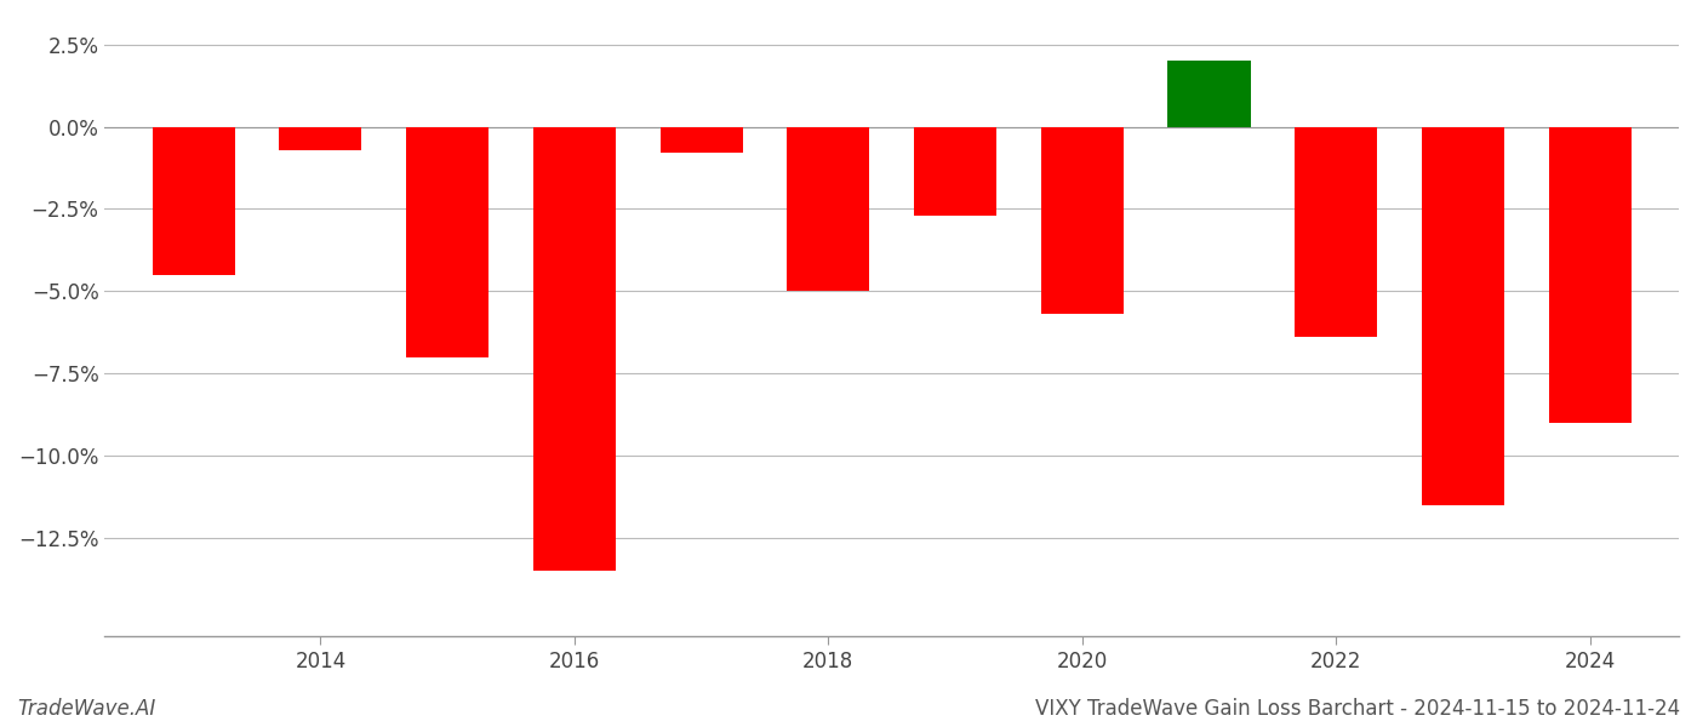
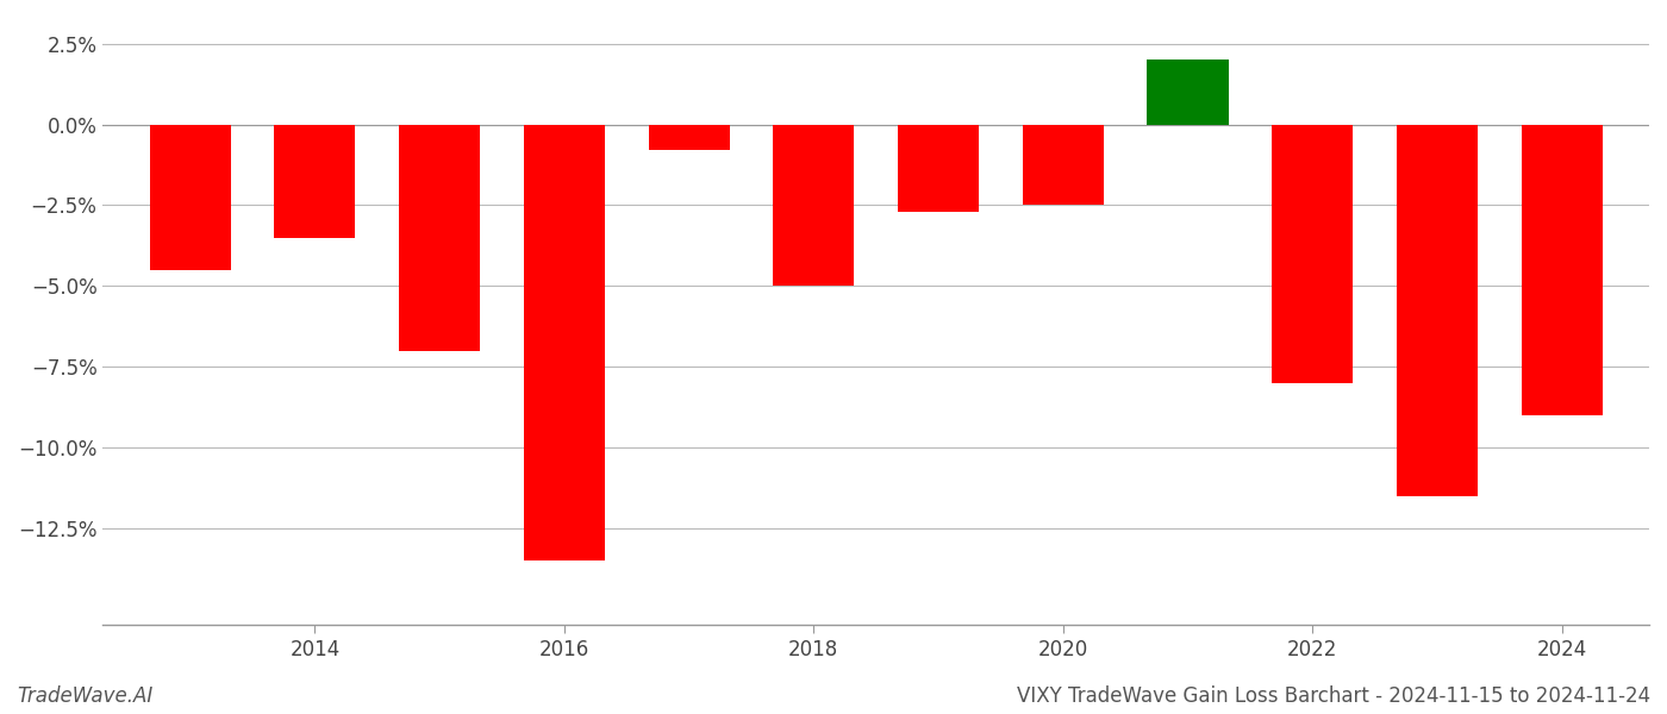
2014: -0.7% -> -3.5%
2020: -5.7% -> -2.5%
2022: -6.4% -> -8.0%
